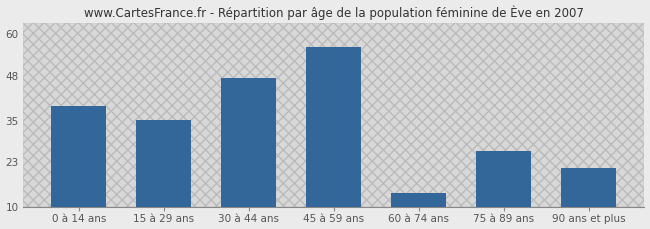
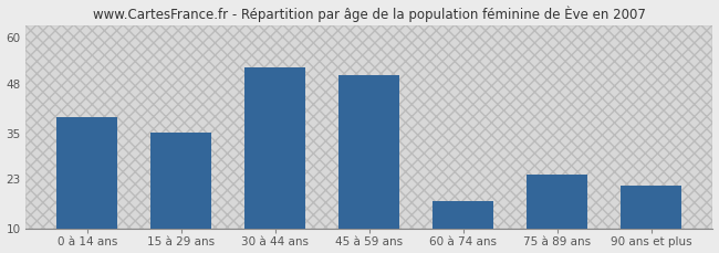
30 à 44 ans: 47 -> 52
45 à 59 ans: 56 -> 50
60 à 74 ans: 14 -> 17
75 à 89 ans: 26 -> 24
